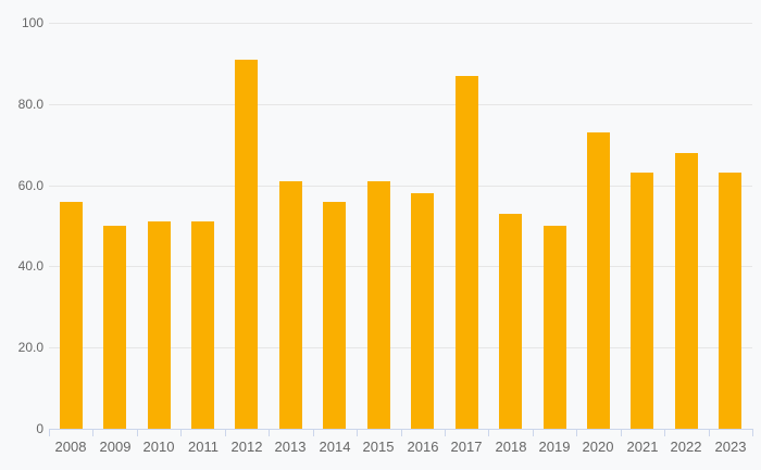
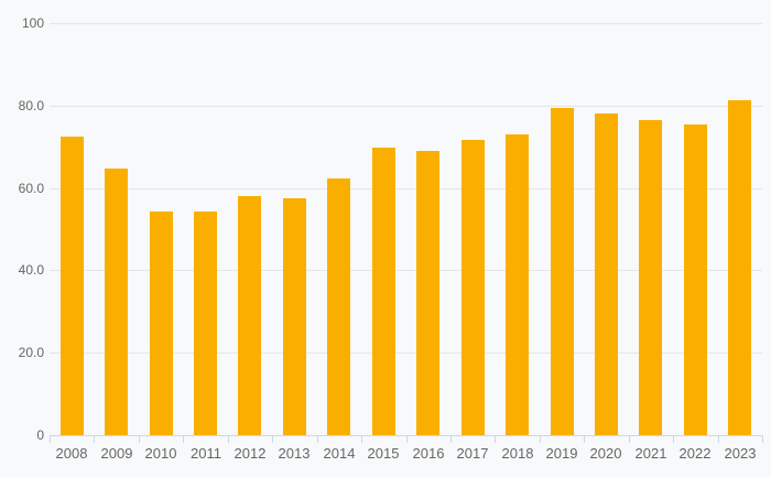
2008: 56 -> 72
2009: 50 -> 65
2010: 51 -> 54
2011: 51 -> 54
2012: 91 -> 58
2013: 61 -> 57
2014: 56 -> 62
2015: 61 -> 70
2016: 58 -> 69
2017: 87 -> 72
2018: 53 -> 73
2019: 50 -> 79
2020: 73 -> 78
2021: 63 -> 77
2022: 68 -> 75
2023: 63 -> 81
